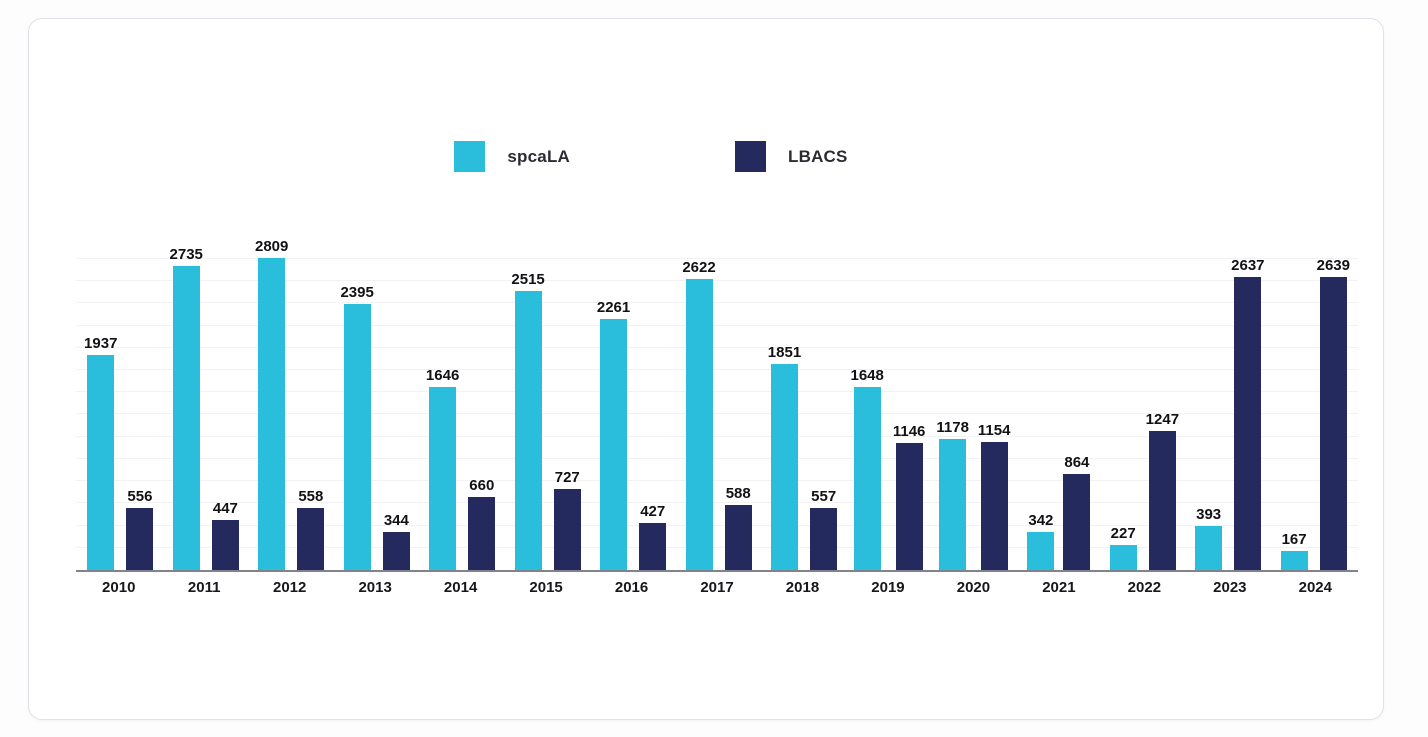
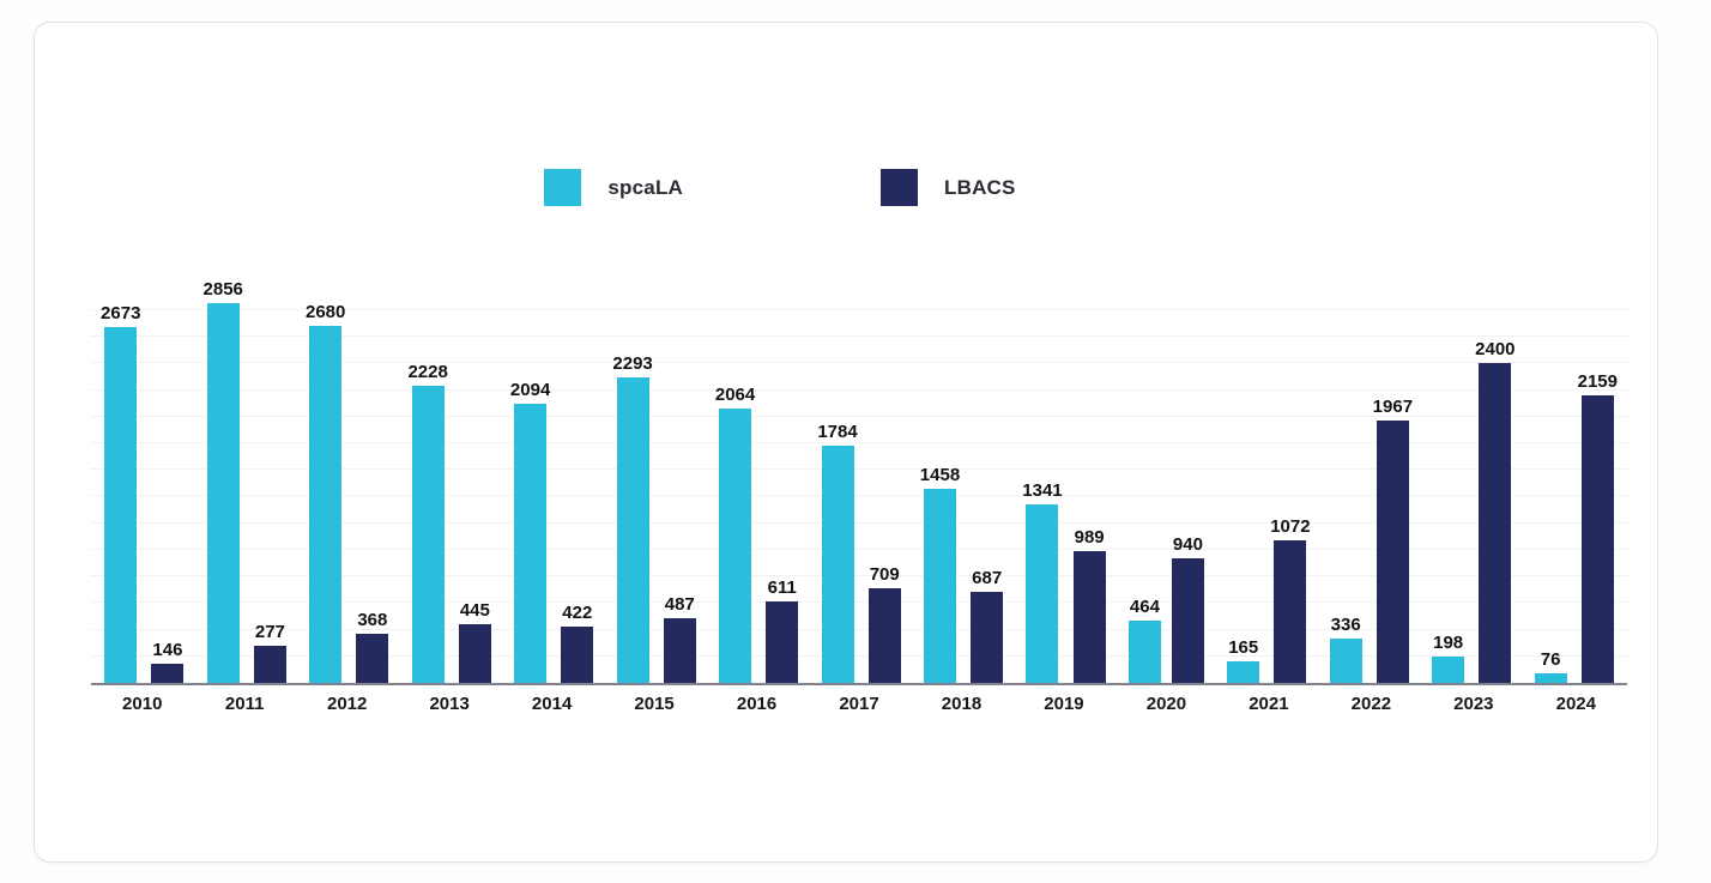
spcaLA/2010: 1937 -> 2673
LBACS/2010: 556 -> 146
spcaLA/2011: 2735 -> 2856
LBACS/2011: 447 -> 277
spcaLA/2012: 2809 -> 2680
LBACS/2012: 558 -> 368
spcaLA/2013: 2395 -> 2228
LBACS/2013: 344 -> 445
spcaLA/2014: 1646 -> 2094
LBACS/2014: 660 -> 422
spcaLA/2015: 2515 -> 2293
LBACS/2015: 727 -> 487
spcaLA/2016: 2261 -> 2064
LBACS/2016: 427 -> 611
spcaLA/2017: 2622 -> 1784
LBACS/2017: 588 -> 709
spcaLA/2018: 1851 -> 1458
LBACS/2018: 557 -> 687
spcaLA/2019: 1648 -> 1341
LBACS/2019: 1146 -> 989
spcaLA/2020: 1178 -> 464
LBACS/2020: 1154 -> 940
spcaLA/2021: 342 -> 165
LBACS/2021: 864 -> 1072
spcaLA/2022: 227 -> 336
LBACS/2022: 1247 -> 1967
spcaLA/2023: 393 -> 198
LBACS/2023: 2637 -> 2400
spcaLA/2024: 167 -> 76
LBACS/2024: 2639 -> 2159
